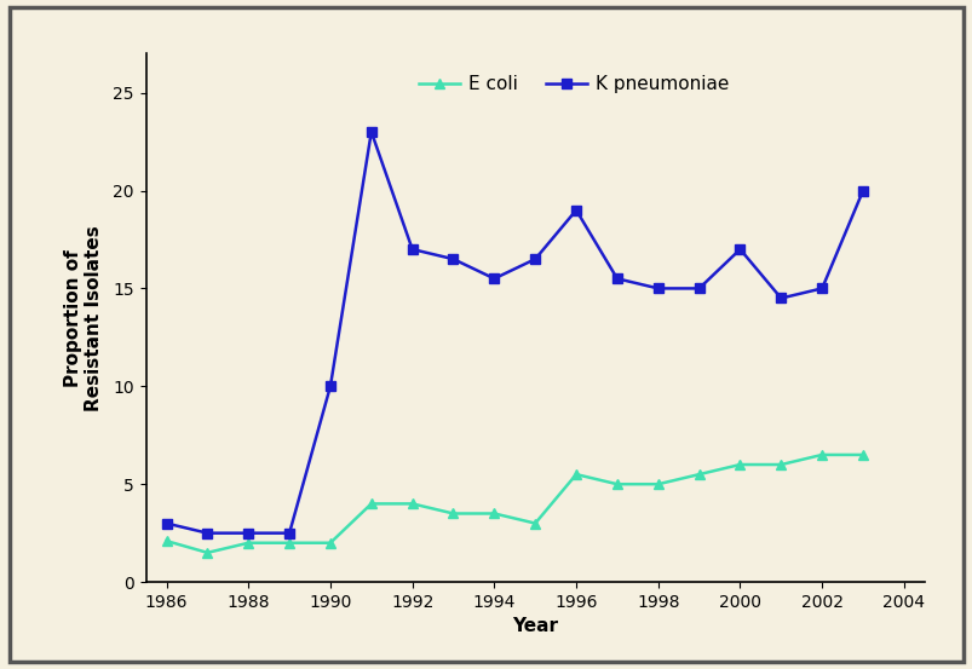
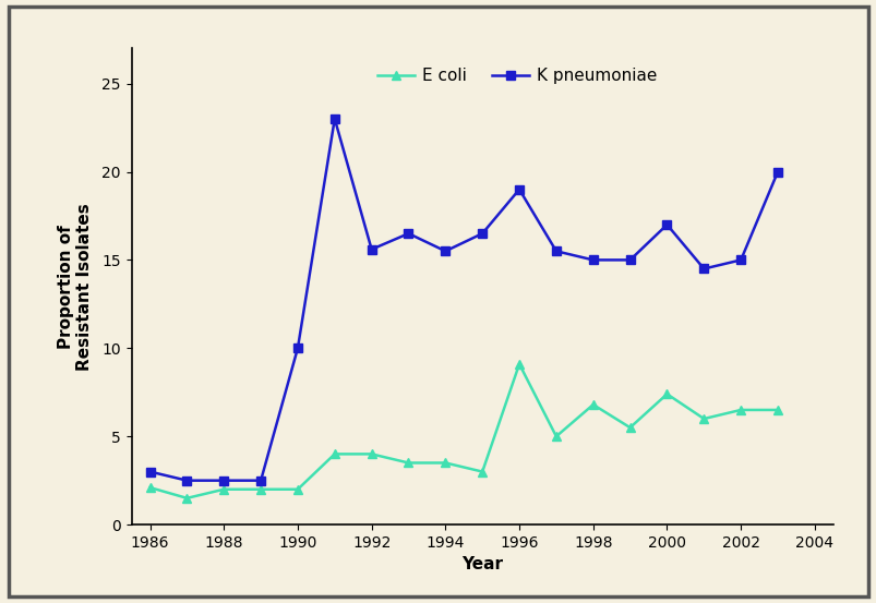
K pneumoniae/1992: 17.0 -> 15.6
E coli/1996: 5.5 -> 9.1
E coli/1998: 5.0 -> 6.8
E coli/2000: 6.0 -> 7.4
